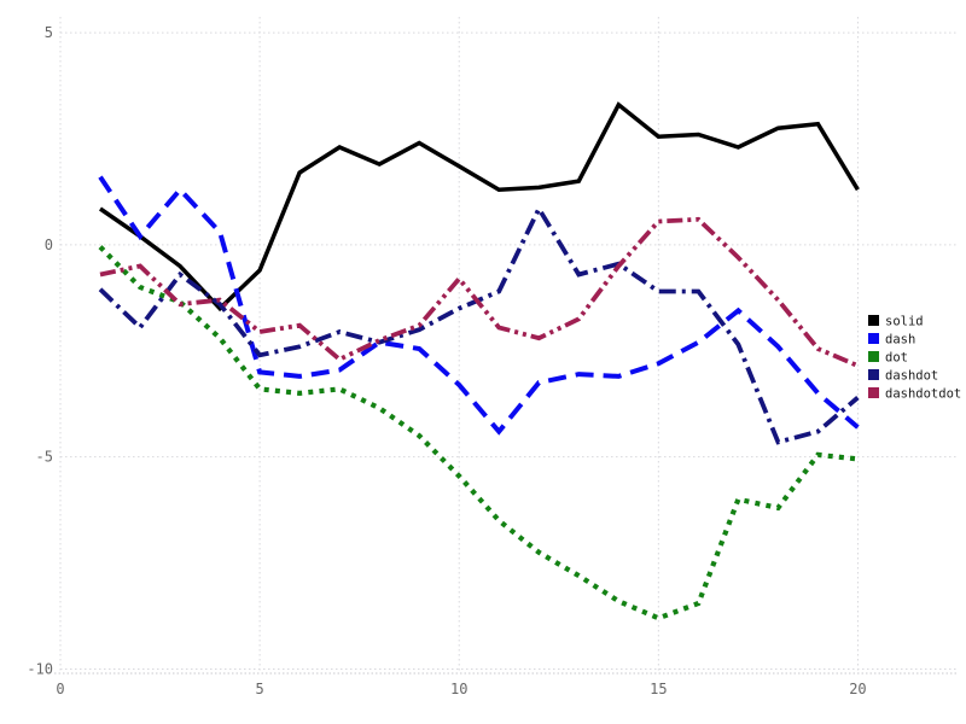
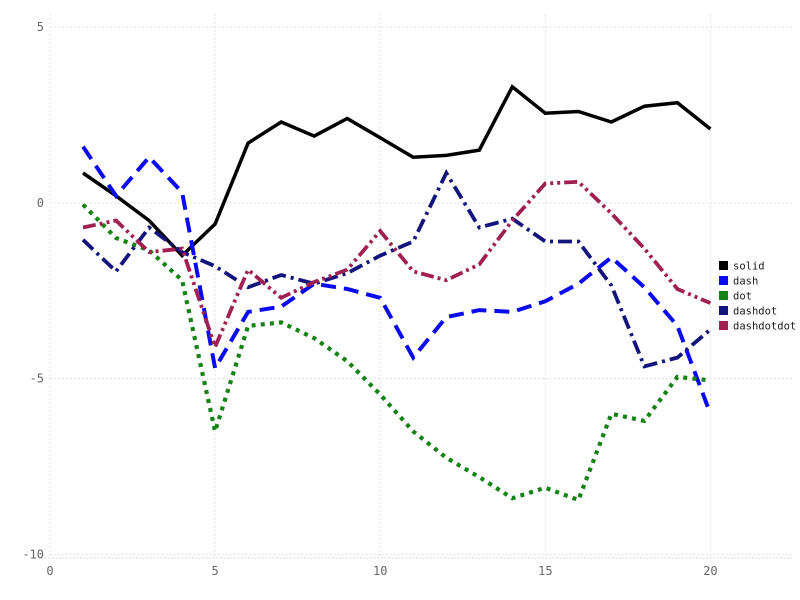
dash/5: -3.0 -> -4.7
dot/5: -3.4 -> -6.5
dashdot/5: -2.6 -> -1.8
dashdotdot/5: -2.0 -> -4.1
dash/10: -3.3 -> -2.7
dot/15: -8.8 -> -8.1
solid/20: 1.3 -> 2.1
dash/20: -4.3 -> -6.0
